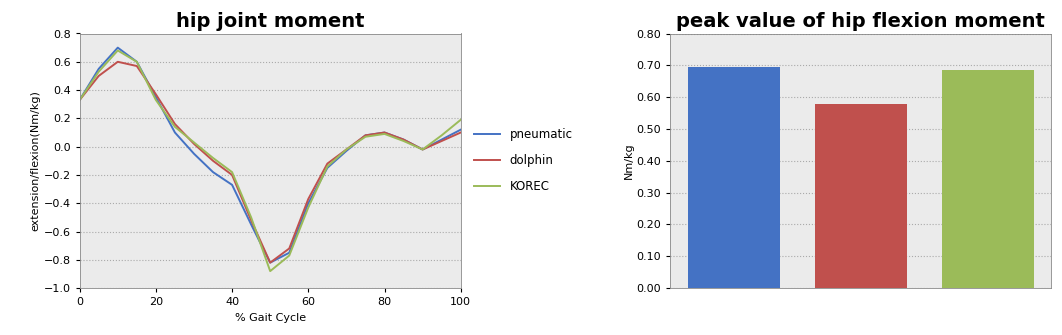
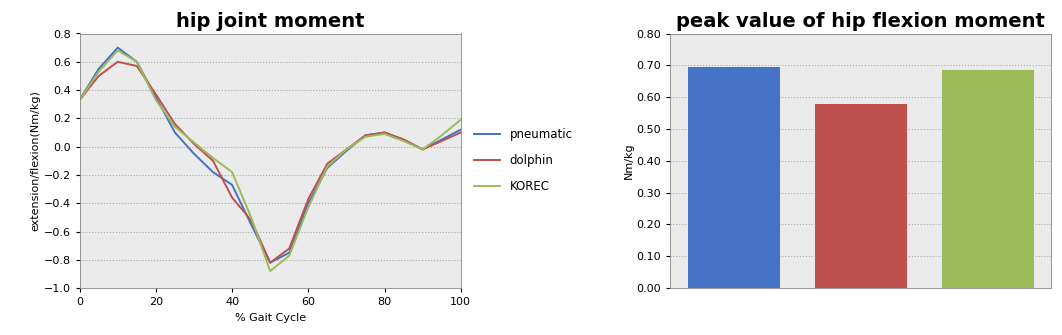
hip joint moment/dolphin/40: -0.20 -> -0.36
